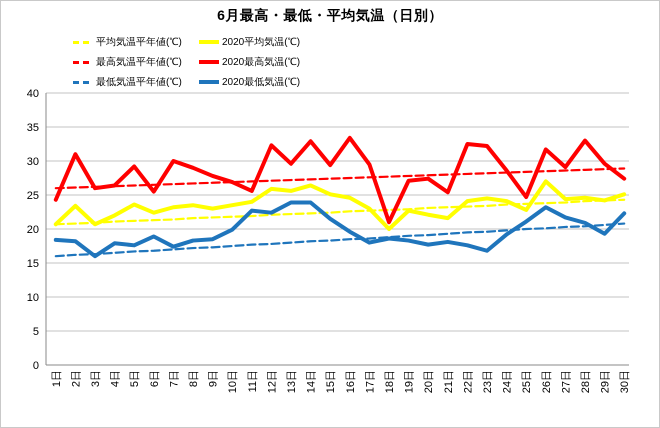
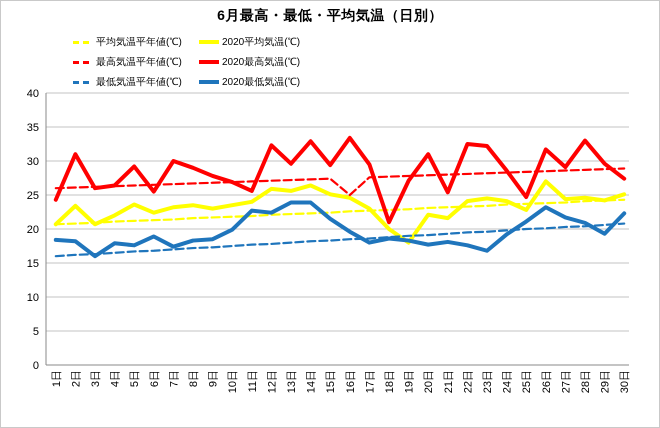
最高気温平年値(℃)/16日: 28 -> 25
2020平均気温(℃)/19日: 23 -> 18
2020最高気温(℃)/20日: 27 -> 31
